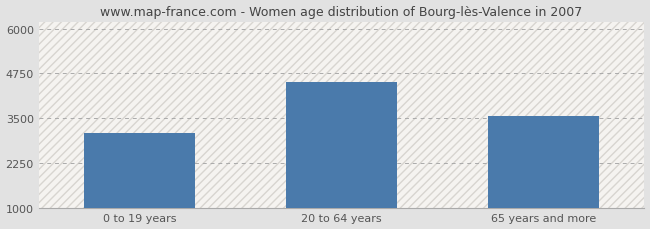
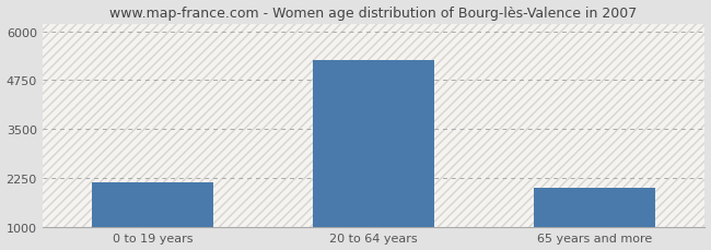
0 to 19 years: 3100 -> 2150
20 to 64 years: 4500 -> 5270
65 years and more: 3550 -> 2000
